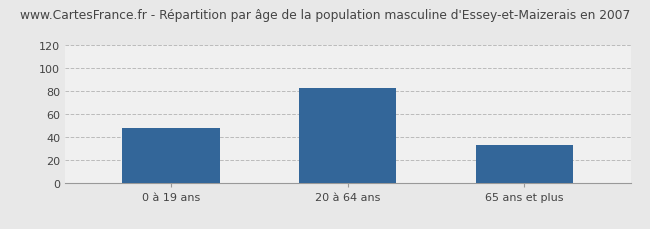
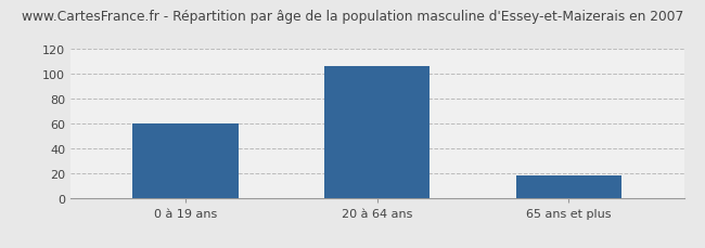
0 à 19 ans: 48 -> 60
20 à 64 ans: 83 -> 106
65 ans et plus: 33 -> 18
